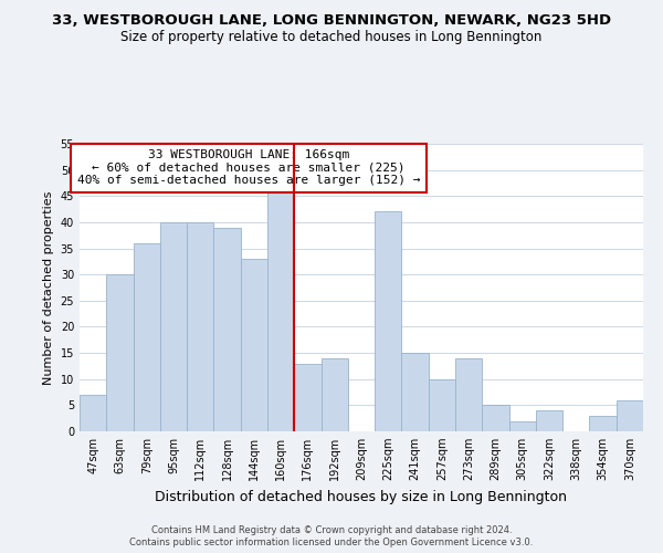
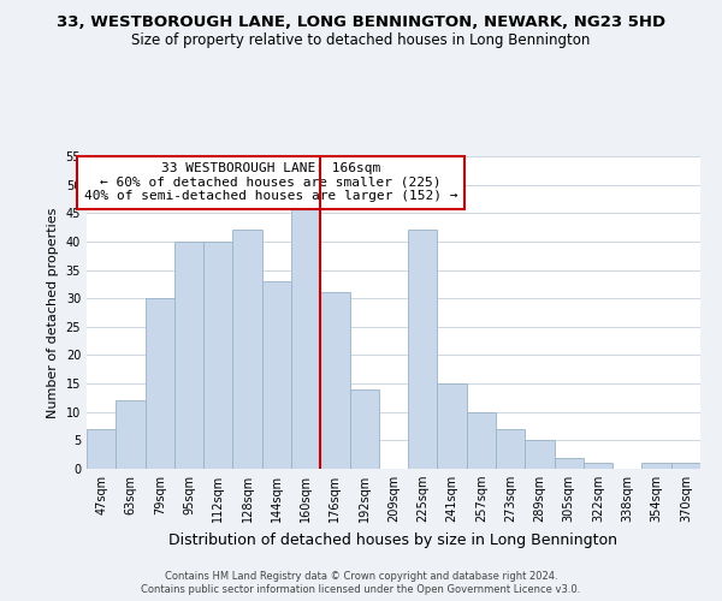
63sqm: 30 -> 12
79sqm: 36 -> 30
128sqm: 39 -> 42
176sqm: 13 -> 31
273sqm: 14 -> 7
322sqm: 4 -> 1
354sqm: 3 -> 1
370sqm: 6 -> 1
